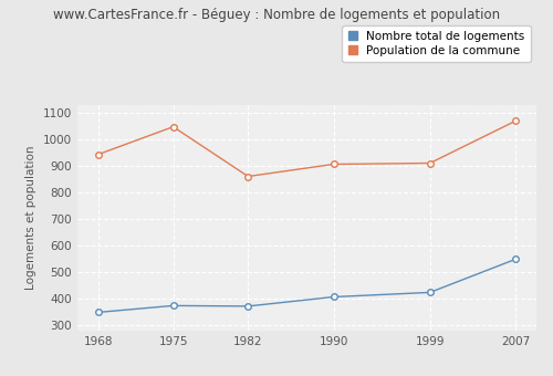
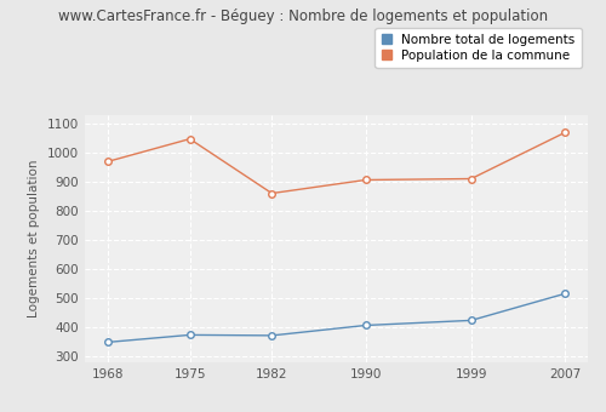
Population de la commune/1968: 945 -> 971
Nombre total de logements/2007: 550 -> 517
